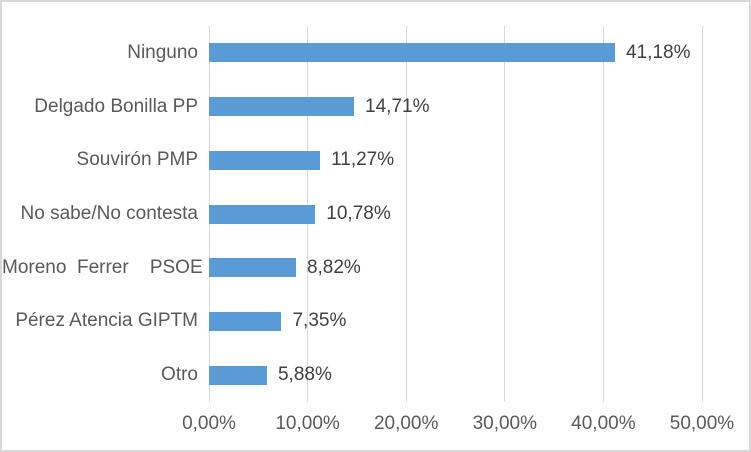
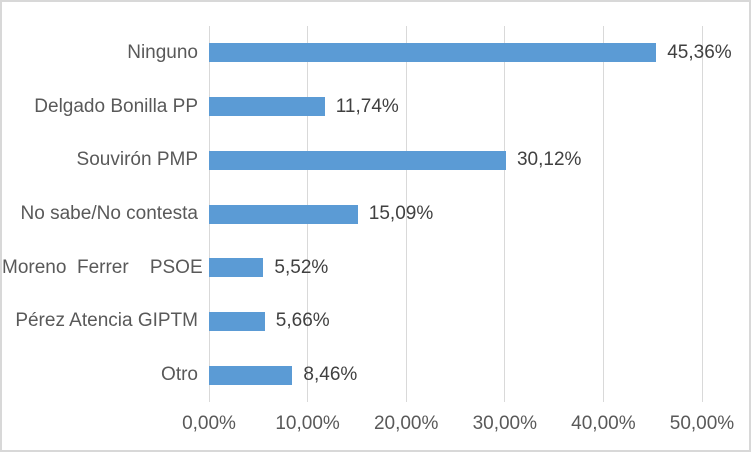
Ninguno: 41,18% -> 45,36%
Delgado Bonilla PP: 14,71% -> 11,74%
Souvirón PMP: 11,27% -> 30,12%
No sabe/No contesta: 10,78% -> 15,09%
Moreno Ferrer PSOE: 8,82% -> 5,52%
Pérez Atencia GIPTM: 7,35% -> 5,66%
Otro: 5,88% -> 8,46%
